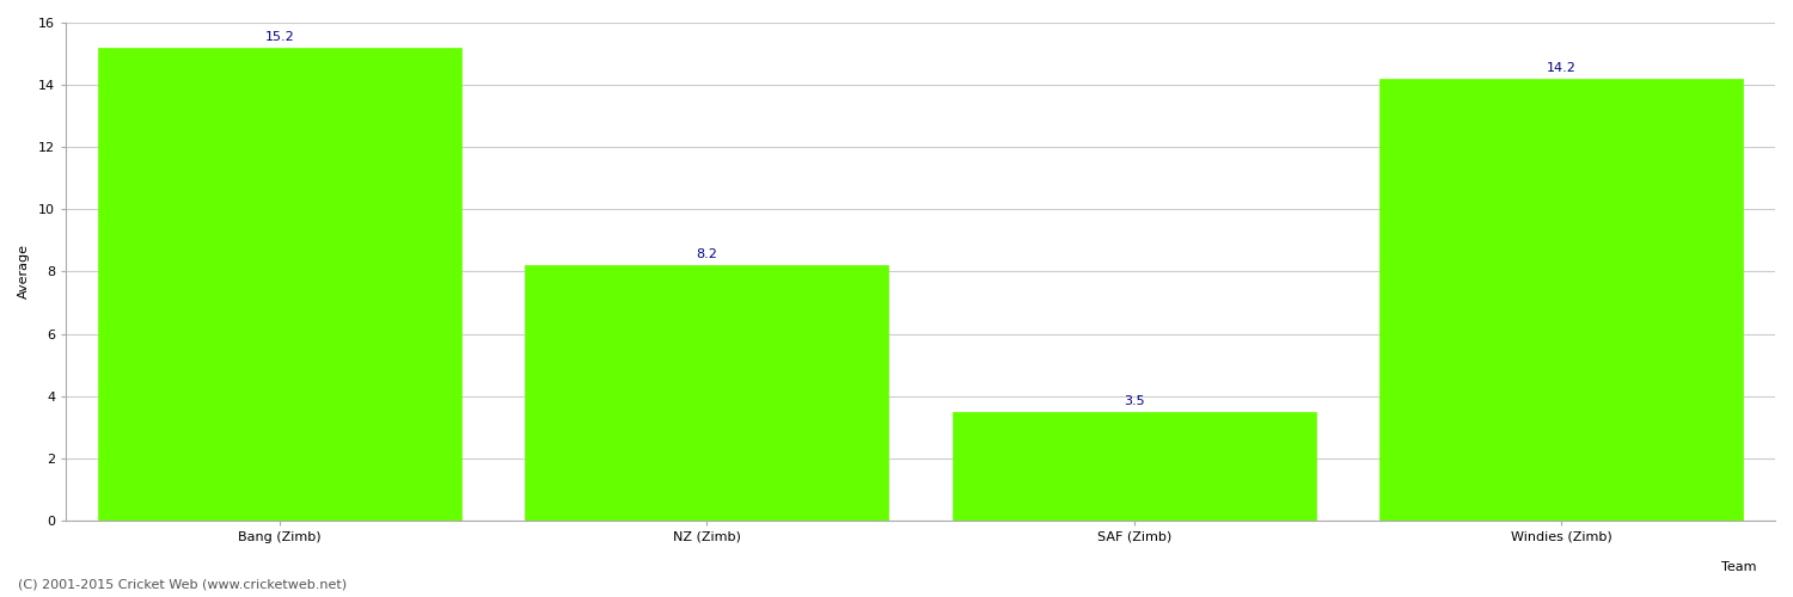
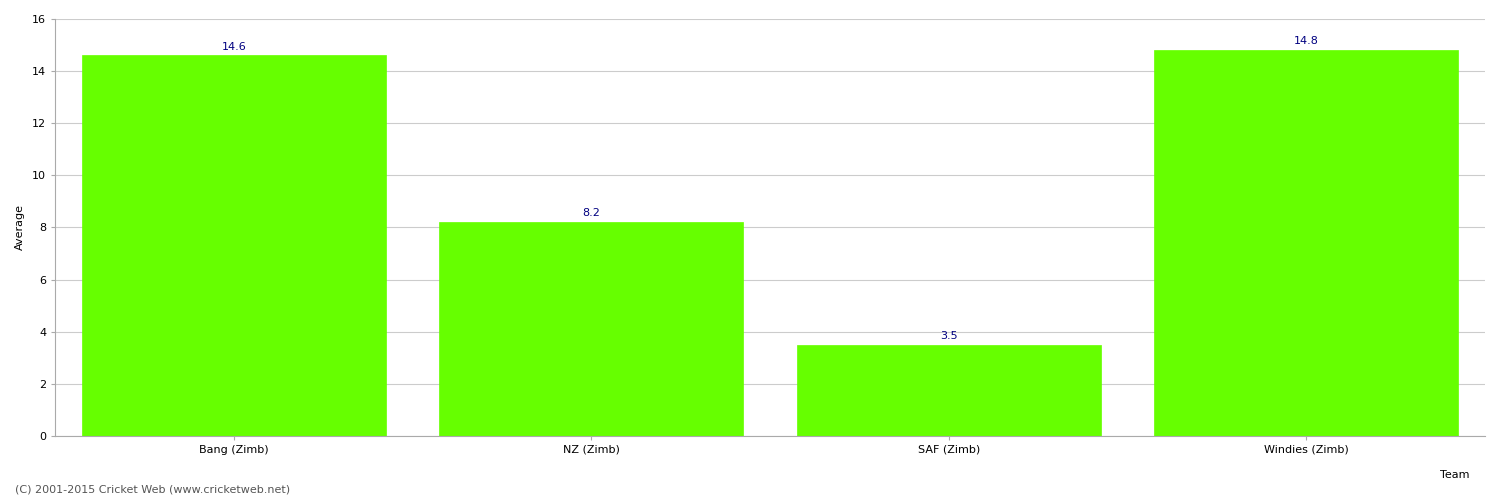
Bang (Zimb): 15.2 -> 14.6
Windies (Zimb): 14.2 -> 14.8
